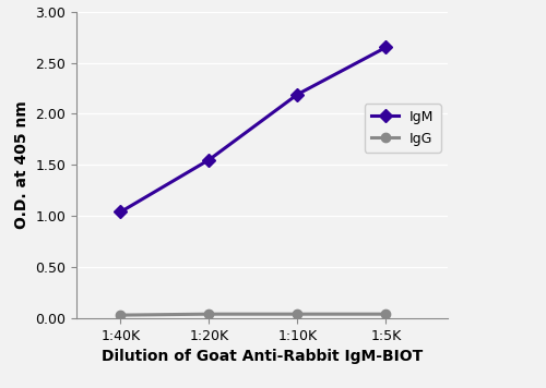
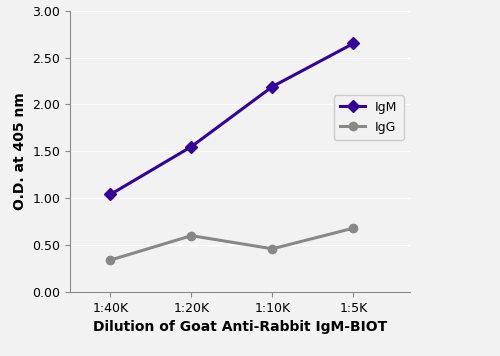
IgG/1:40K: 0.03 -> 0.34
IgG/1:20K: 0.04 -> 0.60
IgG/1:10K: 0.04 -> 0.46
IgG/1:5K: 0.04 -> 0.68
